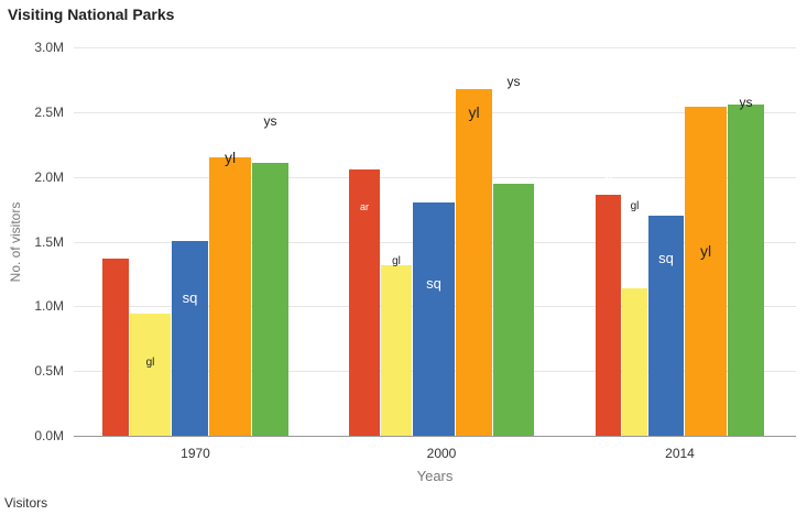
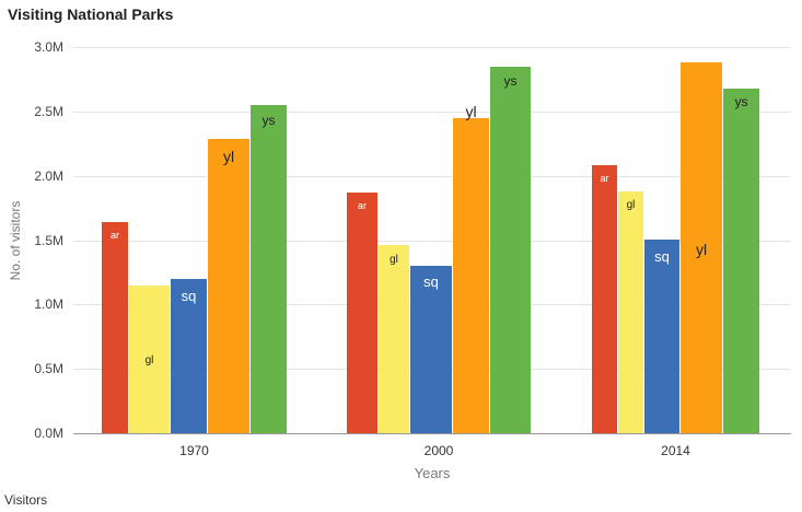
ar/1970: 1.37M -> 1.64M
gl/1970: 0.94M -> 1.15M
sq/1970: 1.5M -> 1.2M
yl/1970: 2.15M -> 2.29M
ys/1970: 2.11M -> 2.55M
ar/2000: 2.06M -> 1.87M
gl/2000: 1.32M -> 1.46M
sq/2000: 1.8M -> 1.3M
yl/2000: 2.68M -> 2.45M
ys/2000: 1.95M -> 2.85M
ar/2014: 1.86M -> 2.08M
gl/2014: 1.14M -> 1.88M
sq/2014: 1.7M -> 1.5M
yl/2014: 2.54M -> 2.88M
ys/2014: 2.56M -> 2.68M
